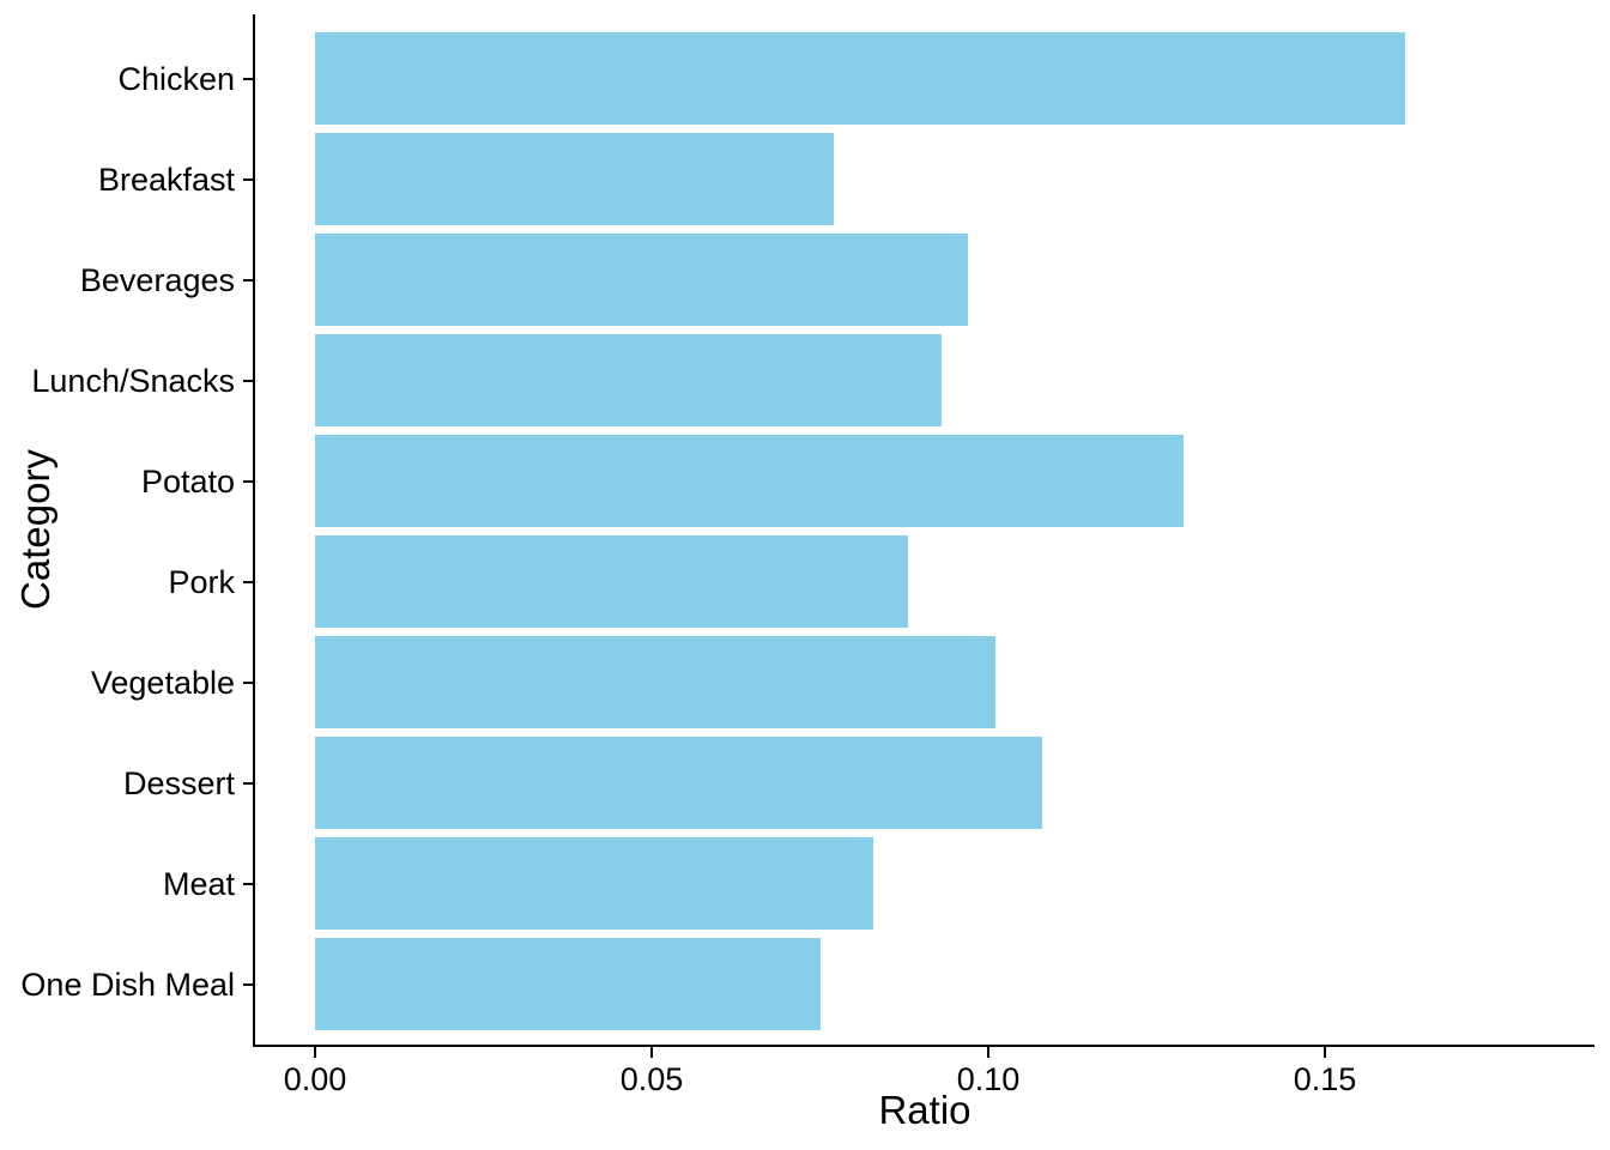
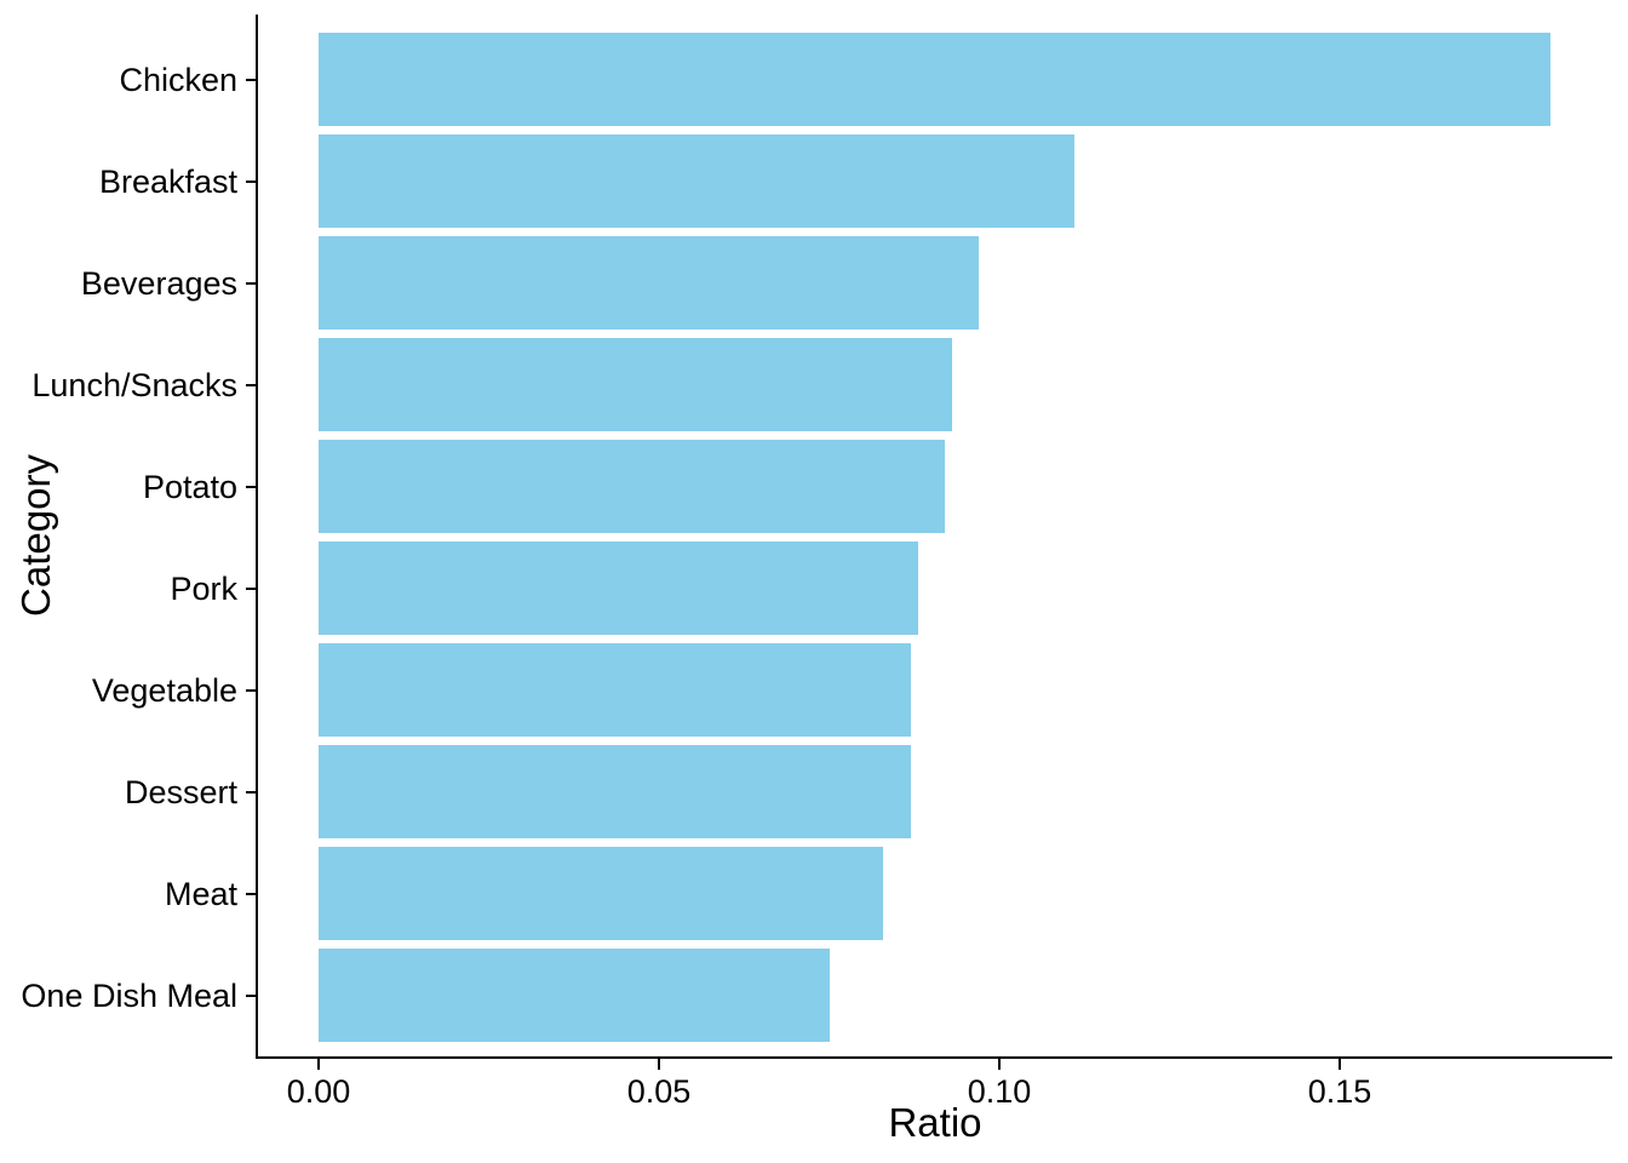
Chicken: 0.162 -> 0.181
Breakfast: 0.077 -> 0.111
Potato: 0.129 -> 0.092
Vegetable: 0.101 -> 0.087
Dessert: 0.108 -> 0.087
